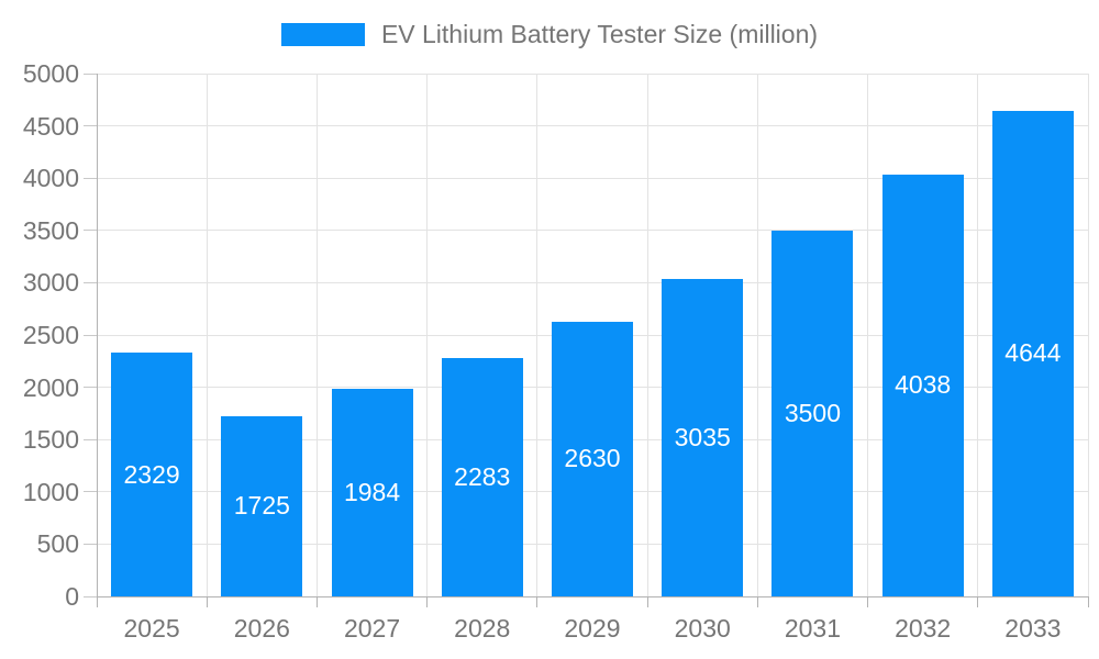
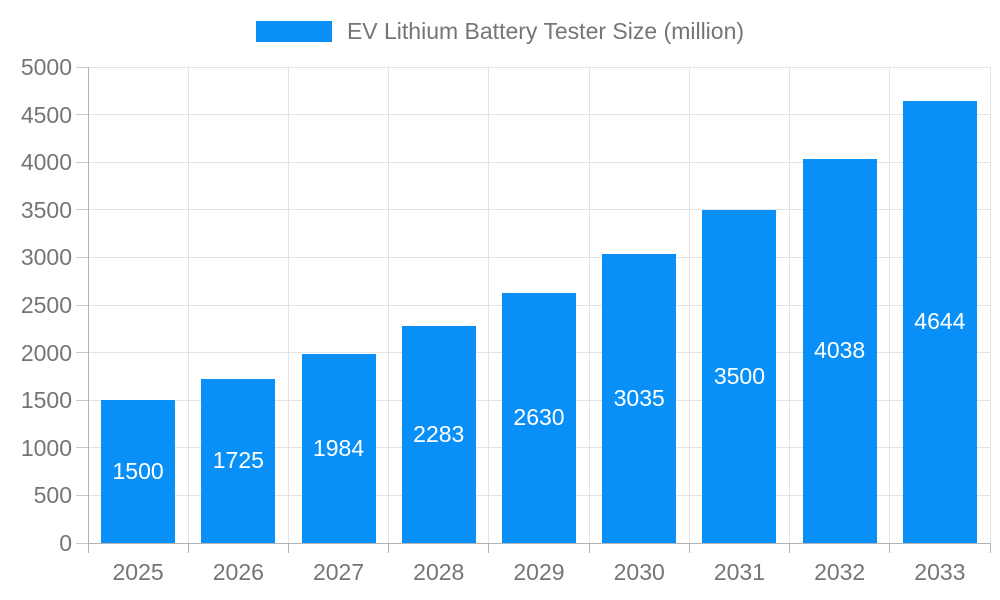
2025: 2329 -> 1500
